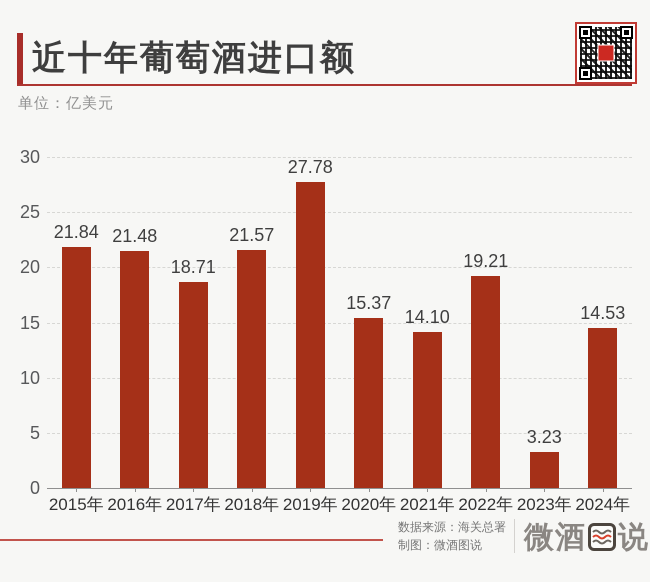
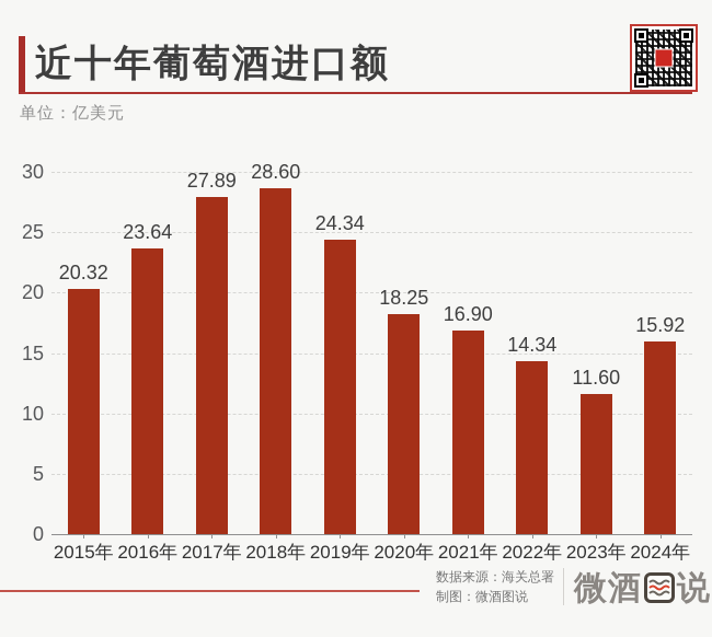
2015年: 21.84 -> 20.32
2016年: 21.48 -> 23.64
2017年: 18.71 -> 27.89
2018年: 21.57 -> 28.60
2019年: 27.78 -> 24.34
2020年: 15.37 -> 18.25
2021年: 14.10 -> 16.90
2022年: 19.21 -> 14.34
2023年: 3.23 -> 11.60
2024年: 14.53 -> 15.92
